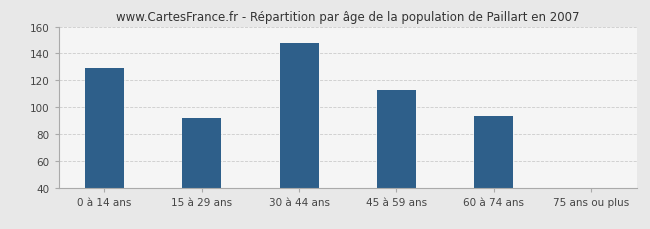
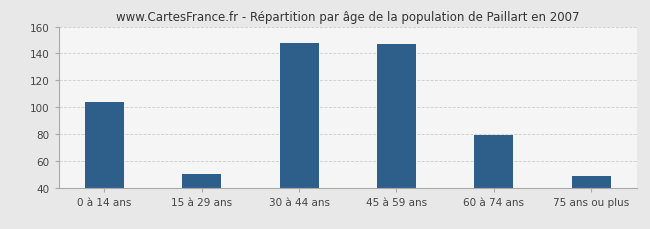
0 à 14 ans: 129 -> 104
15 à 29 ans: 92 -> 50
45 à 59 ans: 113 -> 147
60 à 74 ans: 93 -> 79
75 ans ou plus: 40 -> 49
